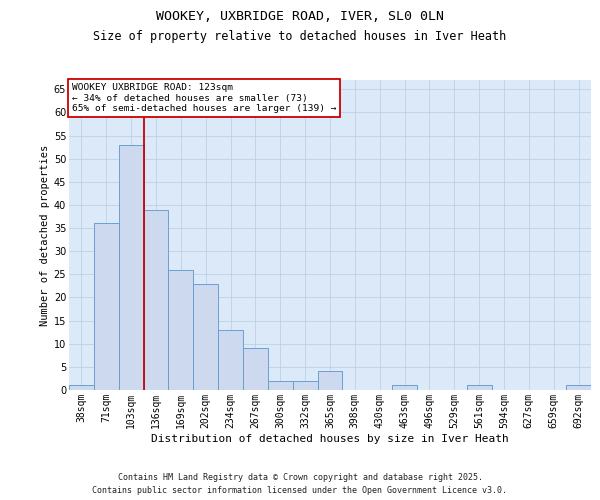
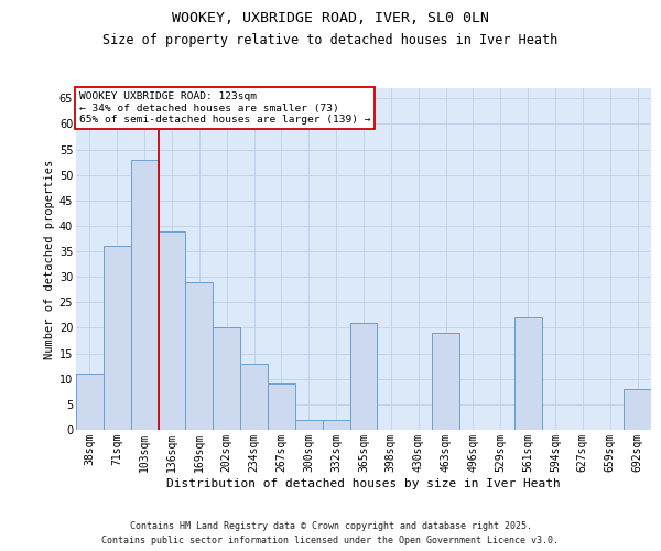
38sqm: 1 -> 11
169sqm: 26 -> 29
202sqm: 23 -> 20
365sqm: 4 -> 21
463sqm: 1 -> 19
561sqm: 1 -> 22
692sqm: 1 -> 8
